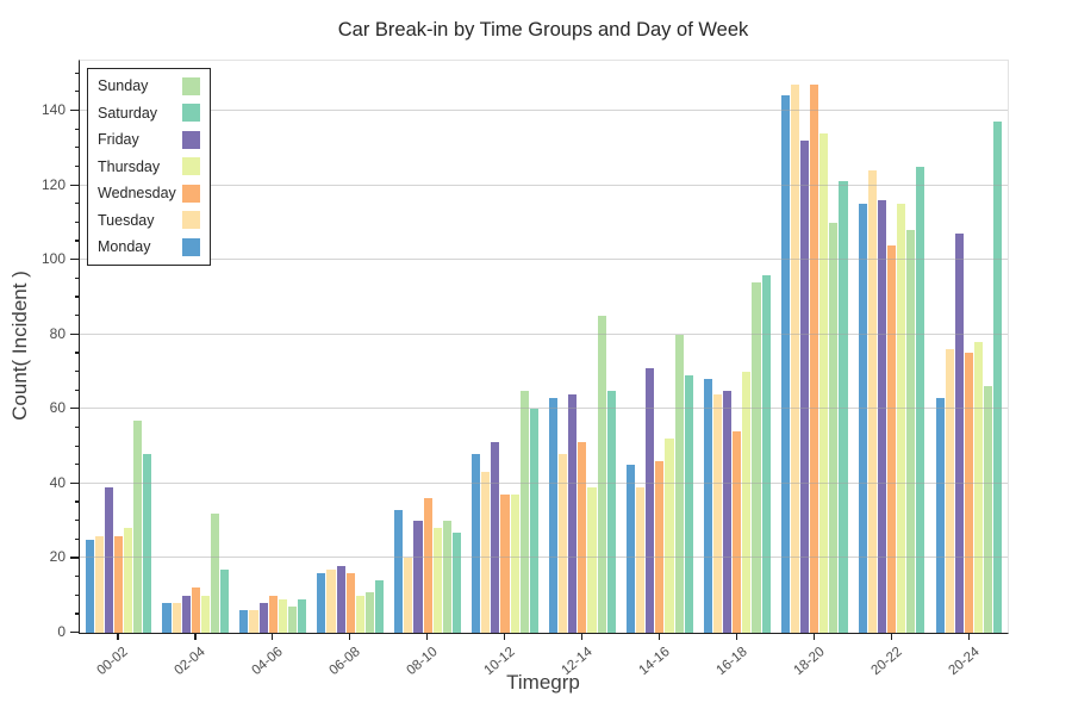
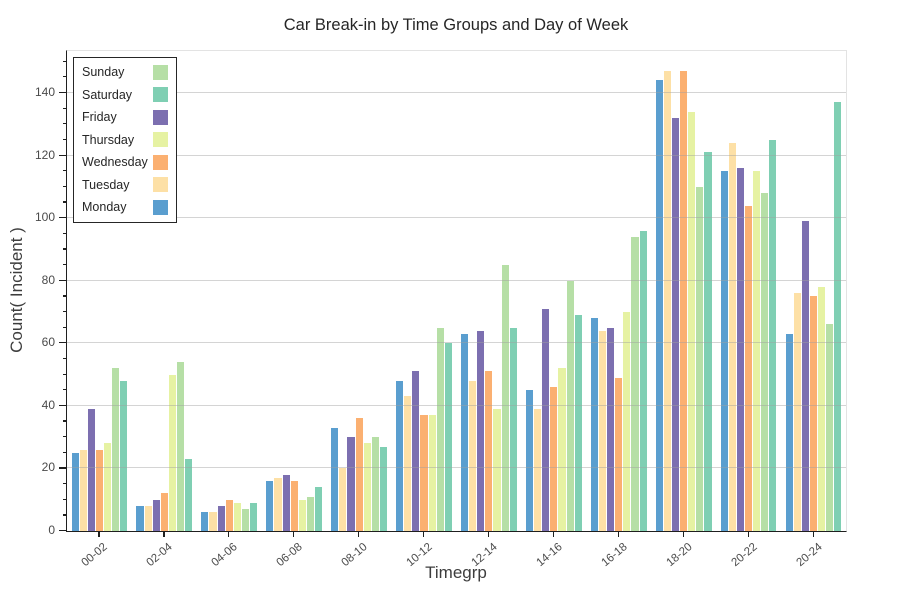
Sunday/00-02: 57 -> 52
Thursday/02-04: 10 -> 50
Sunday/02-04: 32 -> 54
Saturday/02-04: 17 -> 23
Wednesday/16-18: 54 -> 49
Friday/20-24: 107 -> 99
